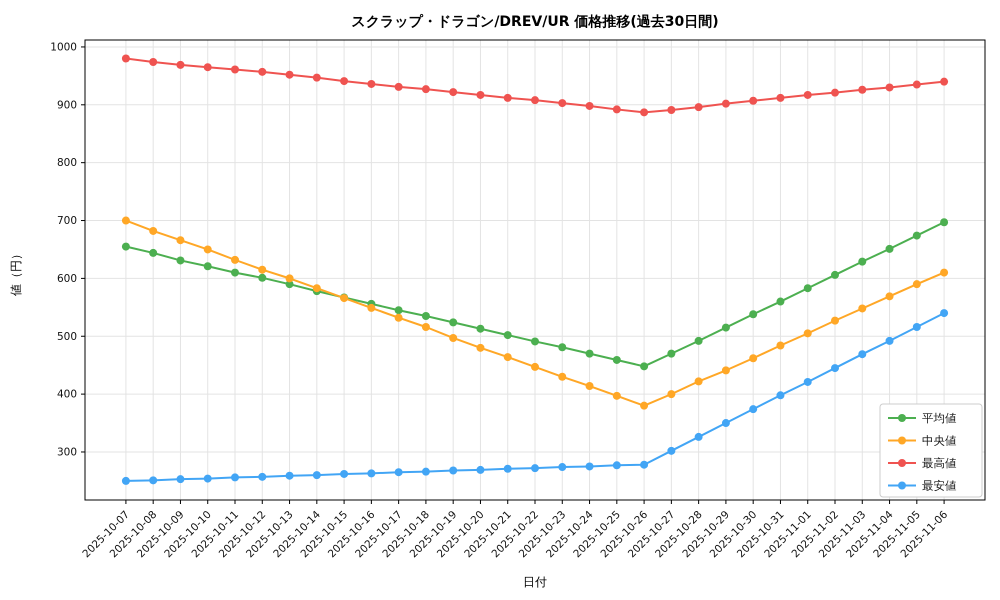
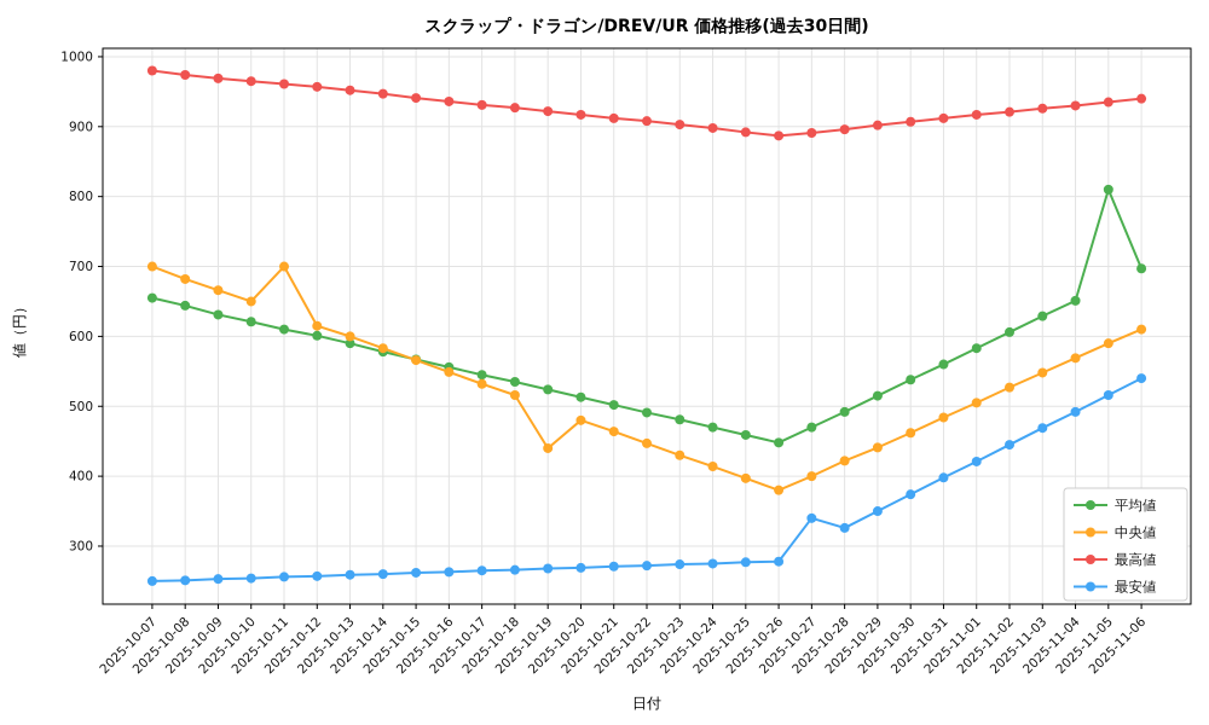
中央値/2025-10-11: 630 -> 700
中央値/2025-10-19: 500 -> 440
最安値/2025-10-27: 300 -> 340
平均値/2025-11-05: 670 -> 810
